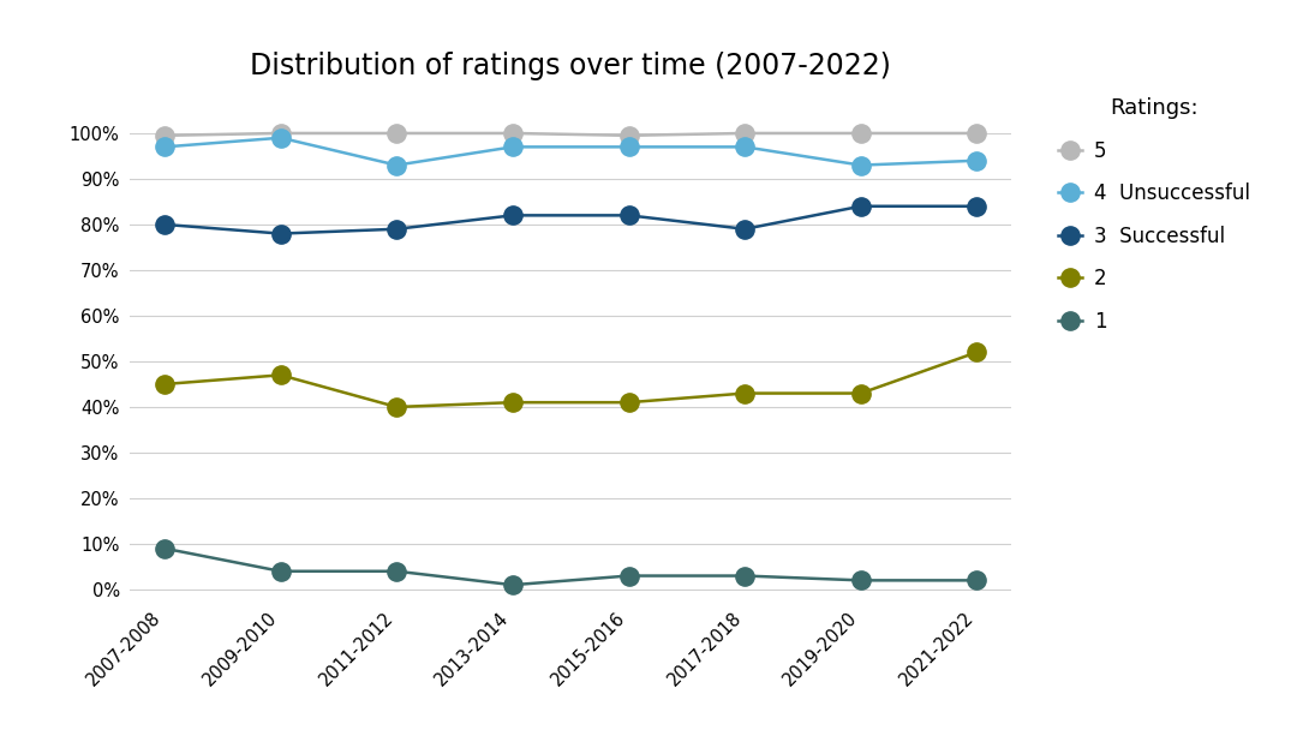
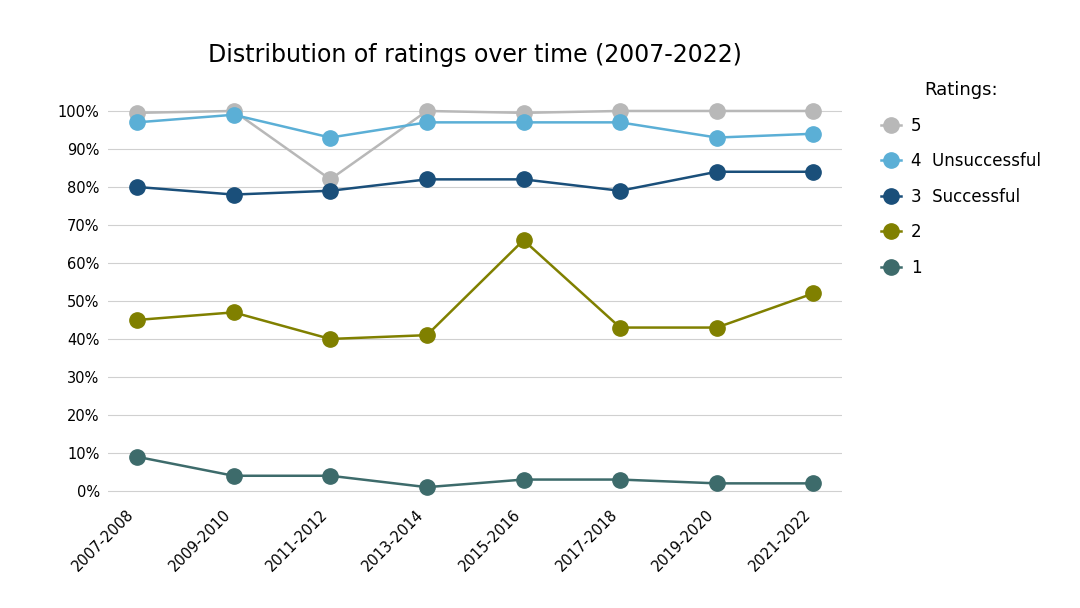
5/2011-2012: 100.0% -> 82.0%
2/2015-2016: 41% -> 66%
